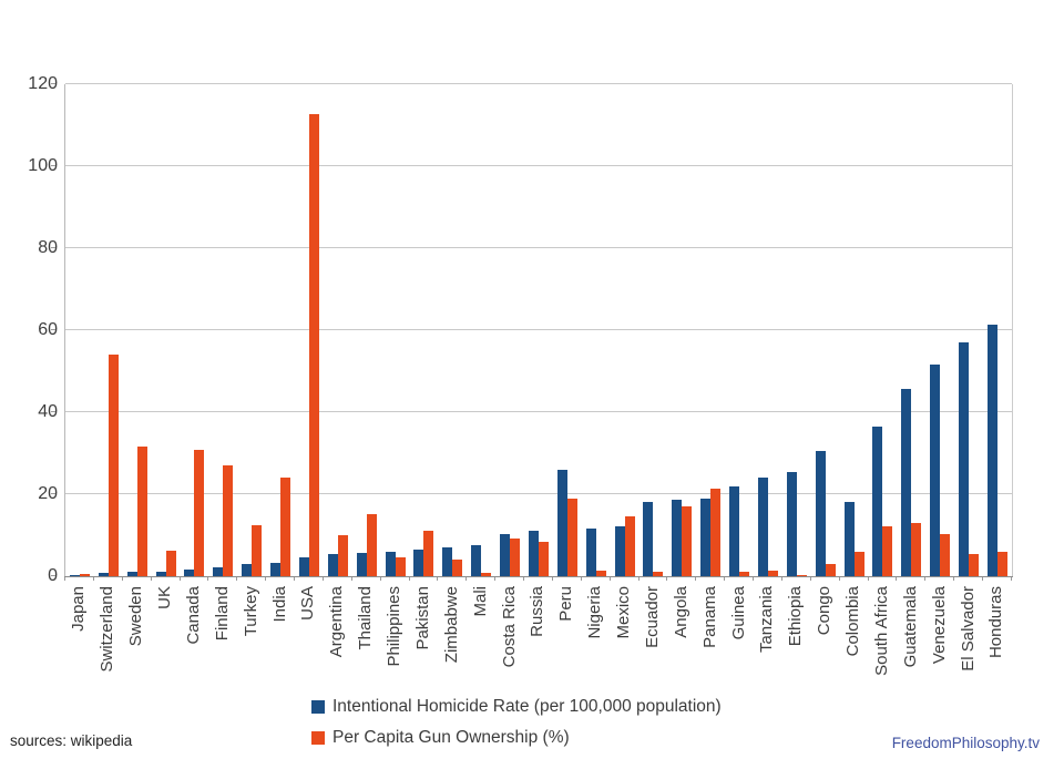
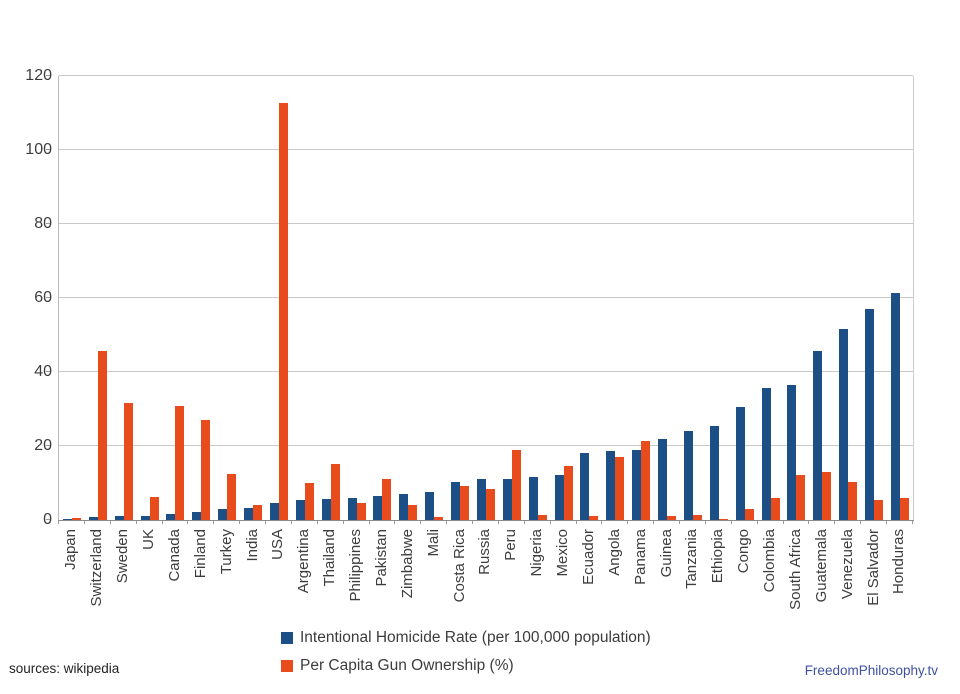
Per Capita Gun Ownership (%)/Switzerland: 54 -> 46
Per Capita Gun Ownership (%)/India: 24 -> 4
Intentional Homicide Rate (per 100,000 population)/Peru: 26 -> 11
Intentional Homicide Rate (per 100,000 population)/Colombia: 18 -> 36
